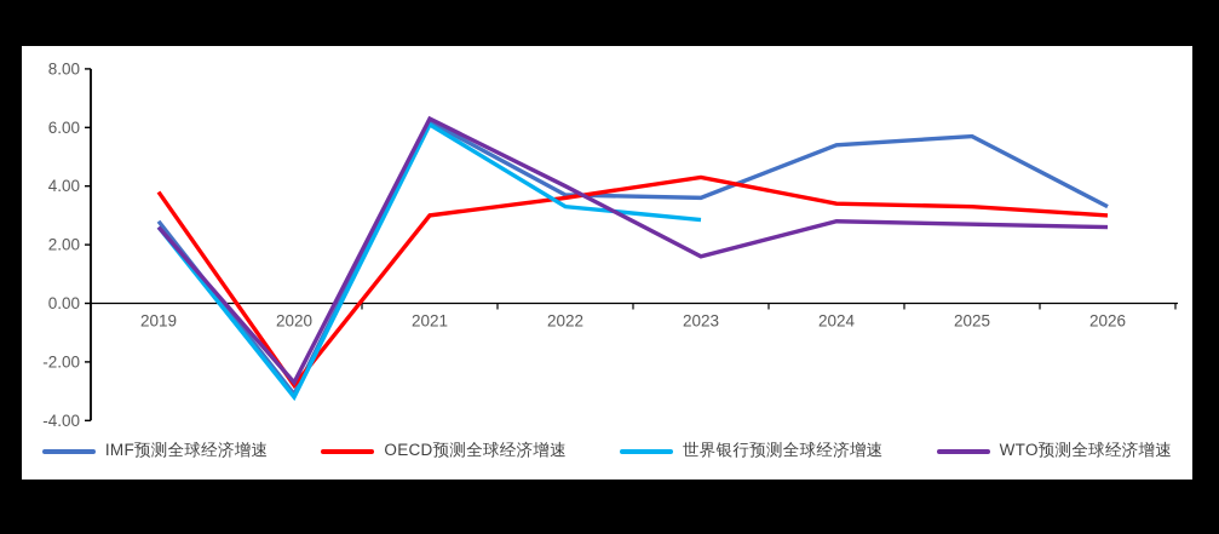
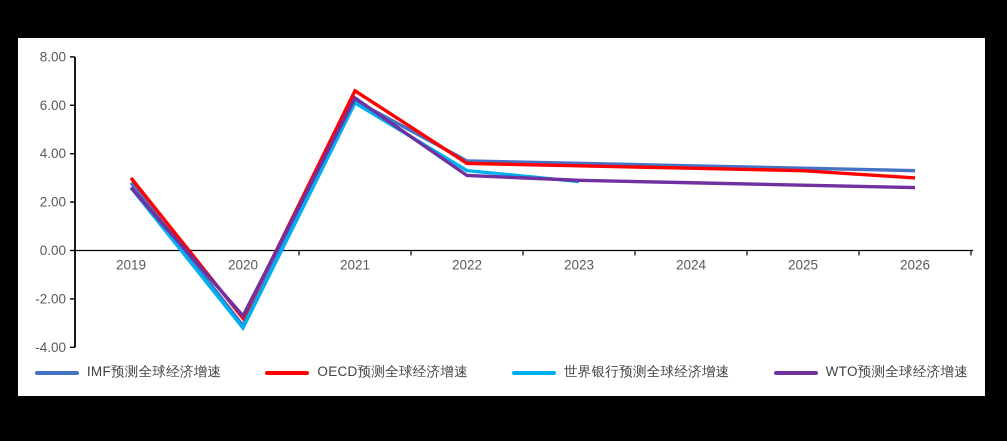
OECD预测全球经济增速/2019: 3.8 -> 3.0
OECD预测全球经济增速/2021: 3.0 -> 6.6
WTO预测全球经济增速/2022: 4.0 -> 3.1
OECD预测全球经济增速/2023: 4.3 -> 3.5
WTO预测全球经济增速/2023: 1.6 -> 2.9
IMF预测全球经济增速/2024: 5.4 -> 3.5
IMF预测全球经济增速/2025: 5.7 -> 3.4
